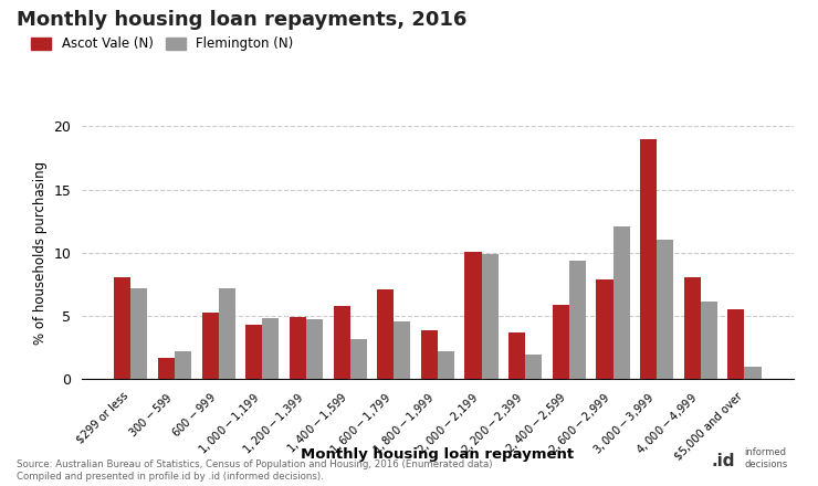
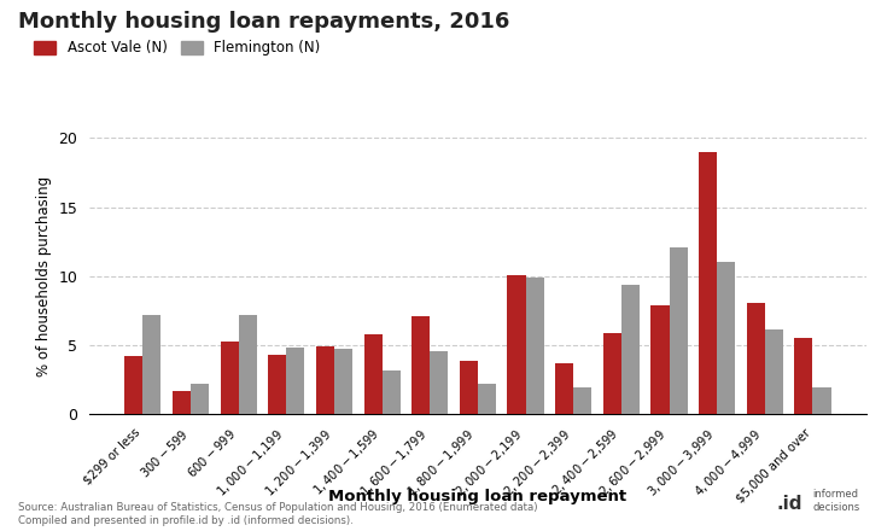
Ascot Vale (N)/$299 or less: 8.1 -> 4.2
Flemington (N)/$5,000 and over: 1.0 -> 1.9
